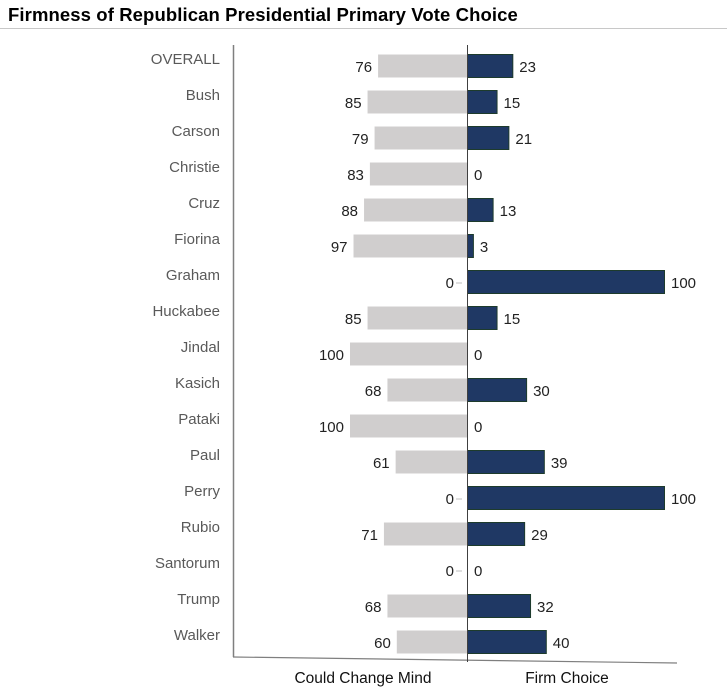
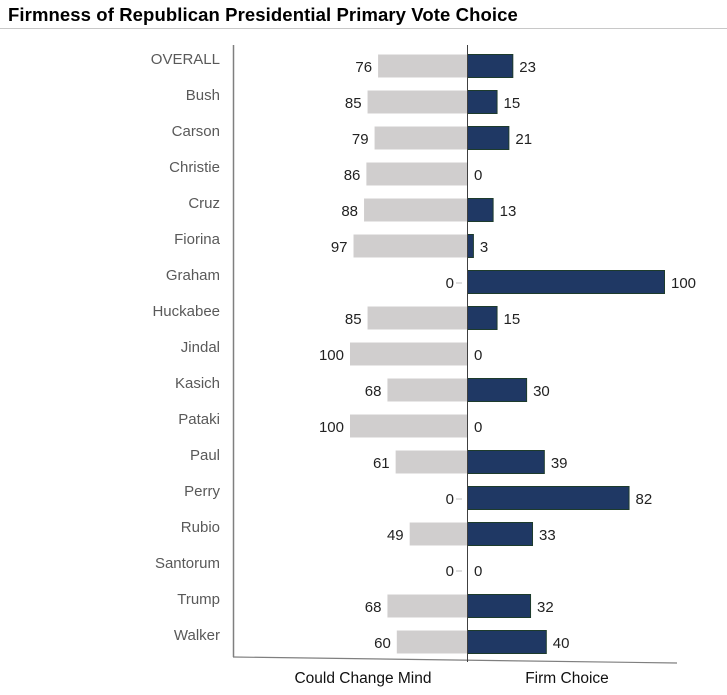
Could Change Mind/Christie: 83 -> 86
Firm Choice/Perry: 100 -> 82
Could Change Mind/Rubio: 71 -> 49
Firm Choice/Rubio: 29 -> 33
